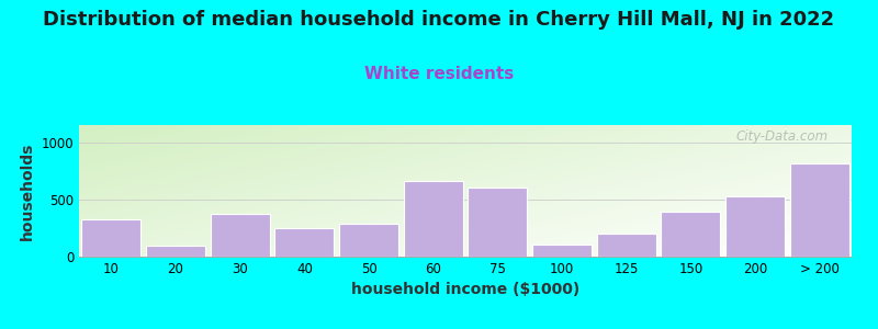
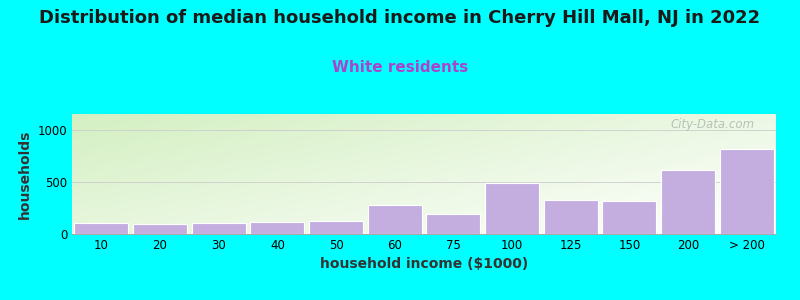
10: 330 -> 100
30: 370 -> 110
40: 250 -> 120
50: 290 -> 120
60: 660 -> 280
75: 600 -> 200
100: 110 -> 490
125: 200 -> 320
150: 390 -> 320
200: 530 -> 620
